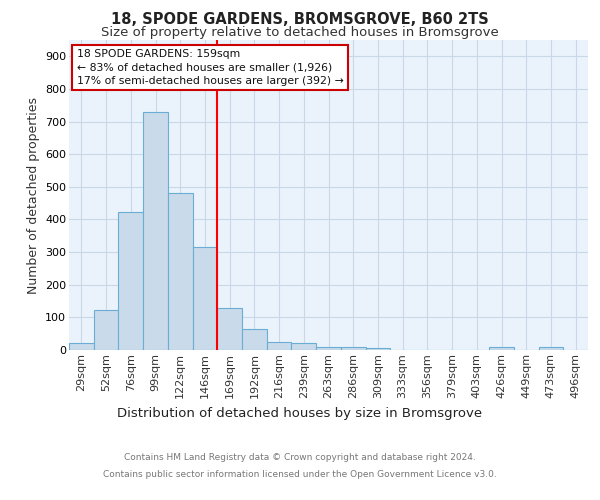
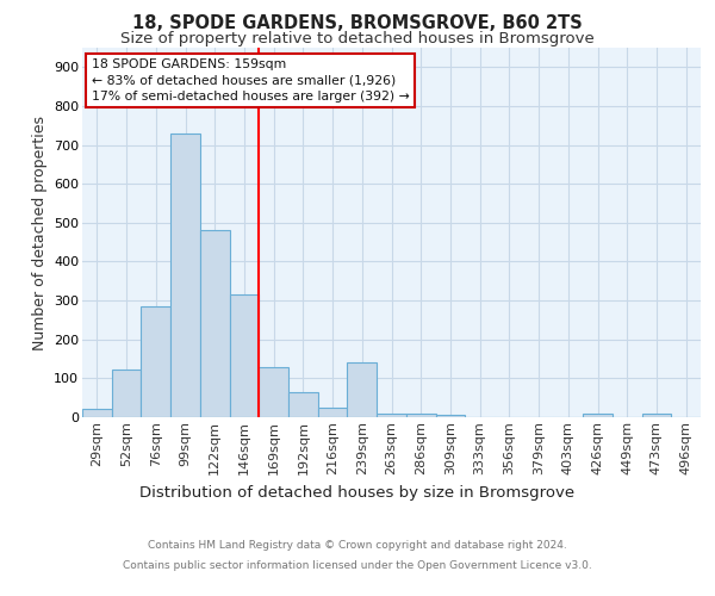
76sqm: 422 -> 285
239sqm: 20 -> 140
